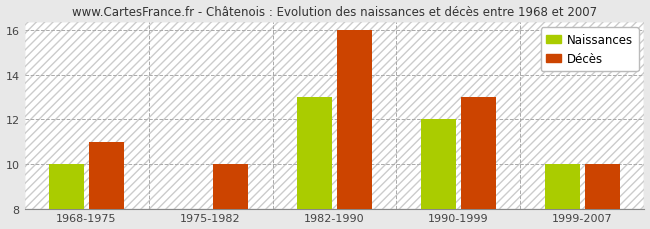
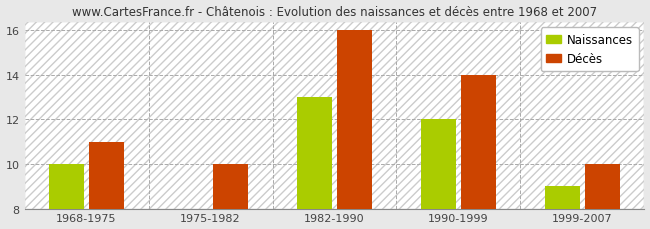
Décès/1990-1999: 13 -> 14
Naissances/1999-2007: 10.0 -> 9.0
